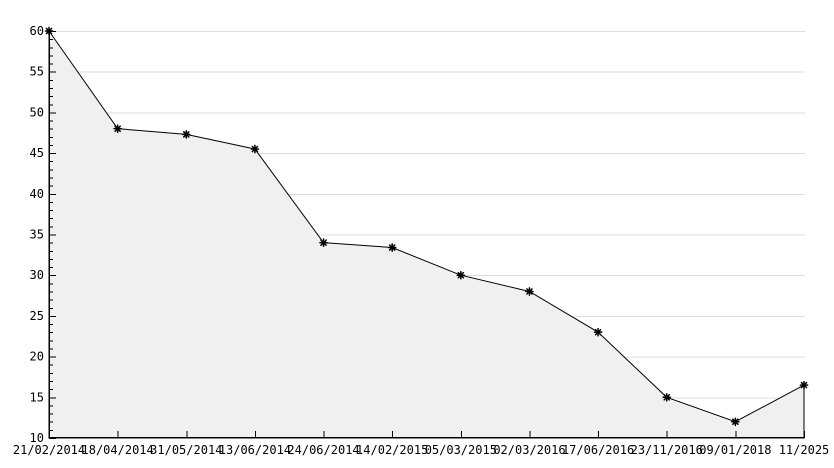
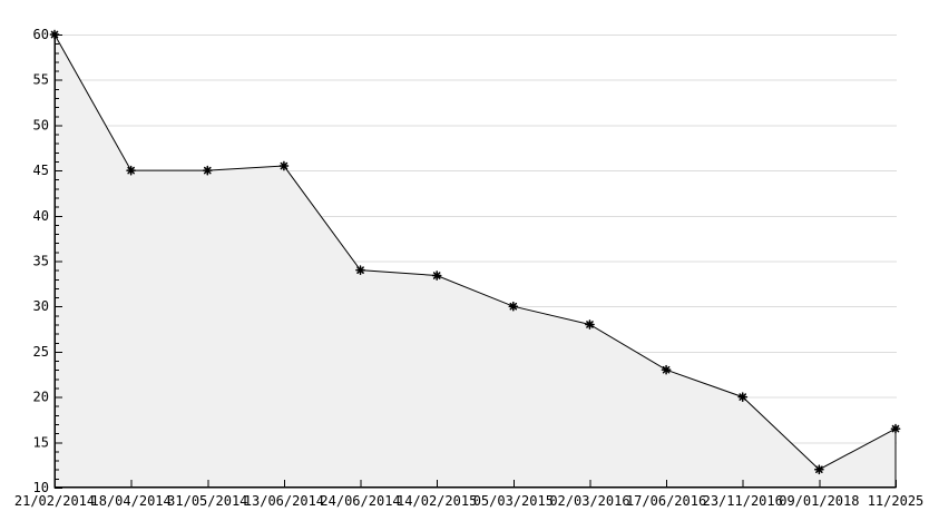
18/04/2014: 48 -> 45
31/05/2014: 47 -> 45
23/11/2016: 15 -> 20
